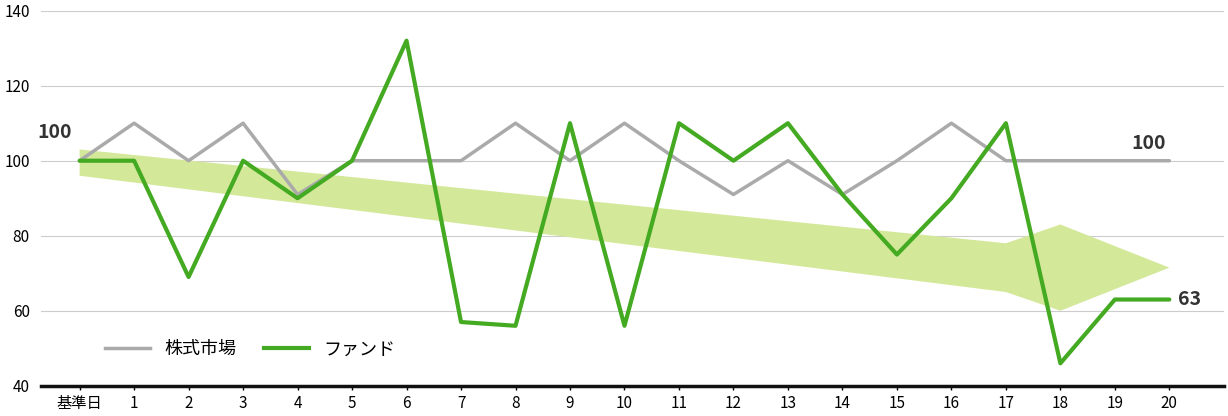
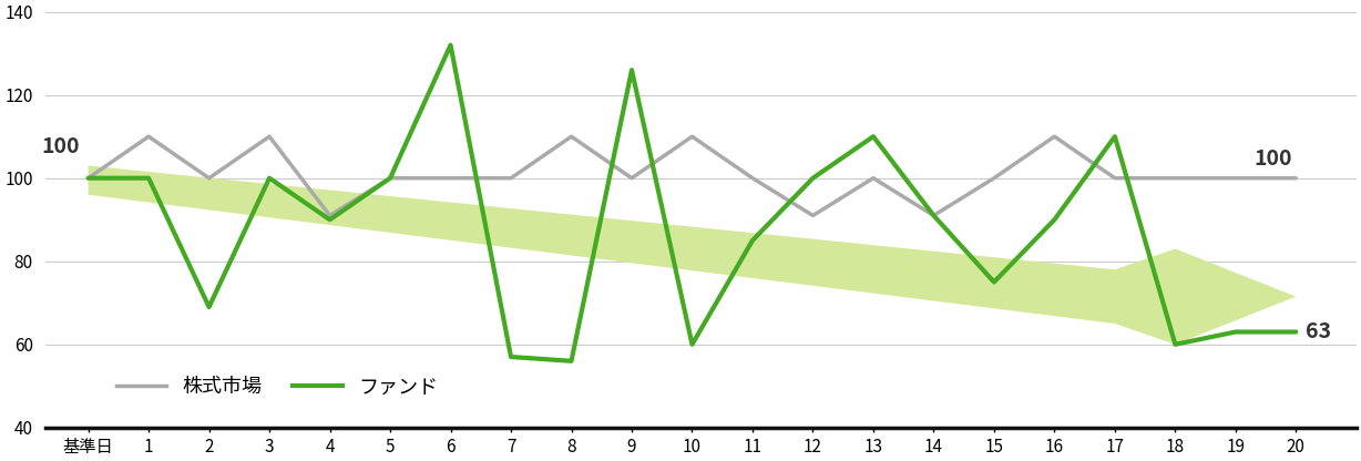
ファンド/9: 110 -> 126
ファンド/10: 56 -> 60
ファンド/11: 110 -> 85
ファンド/18: 46 -> 60
